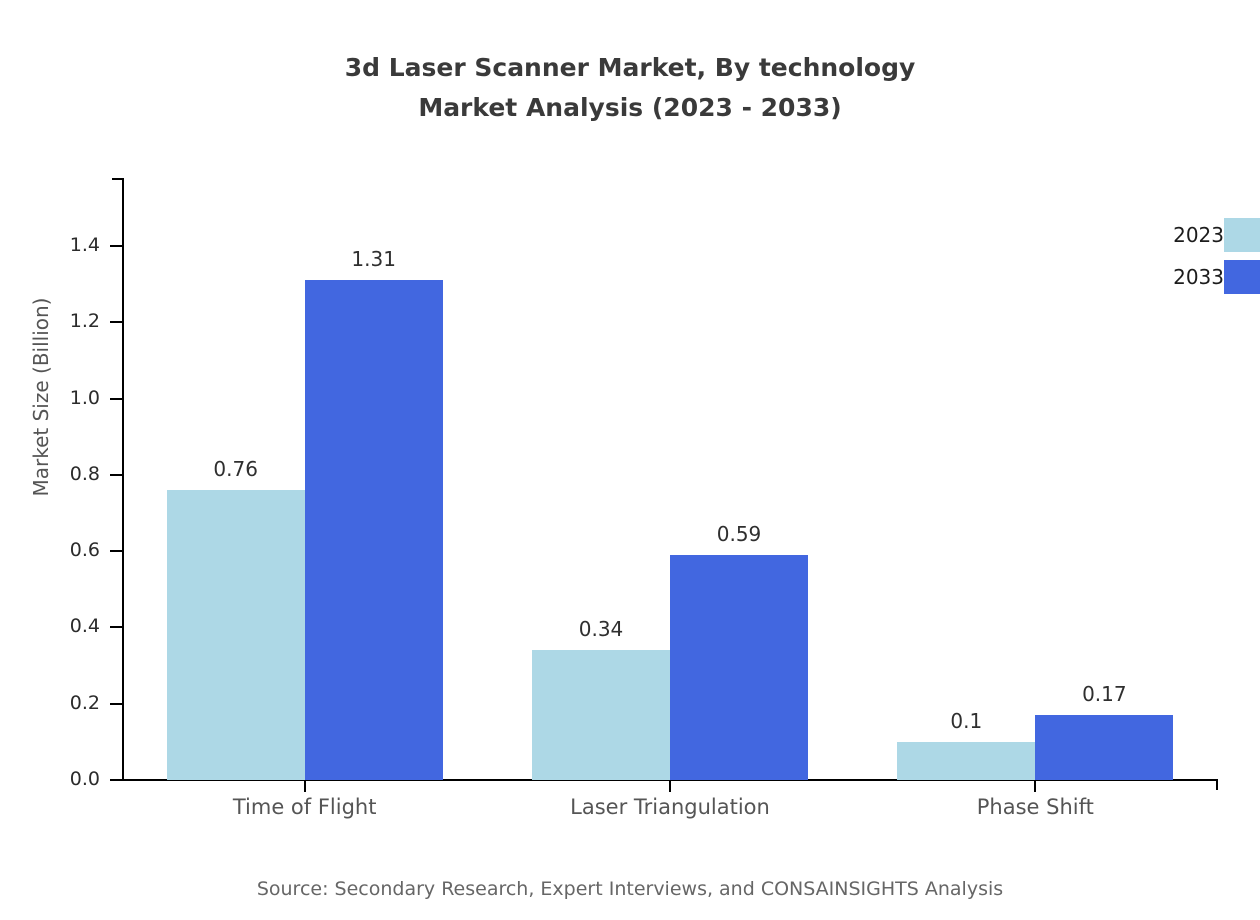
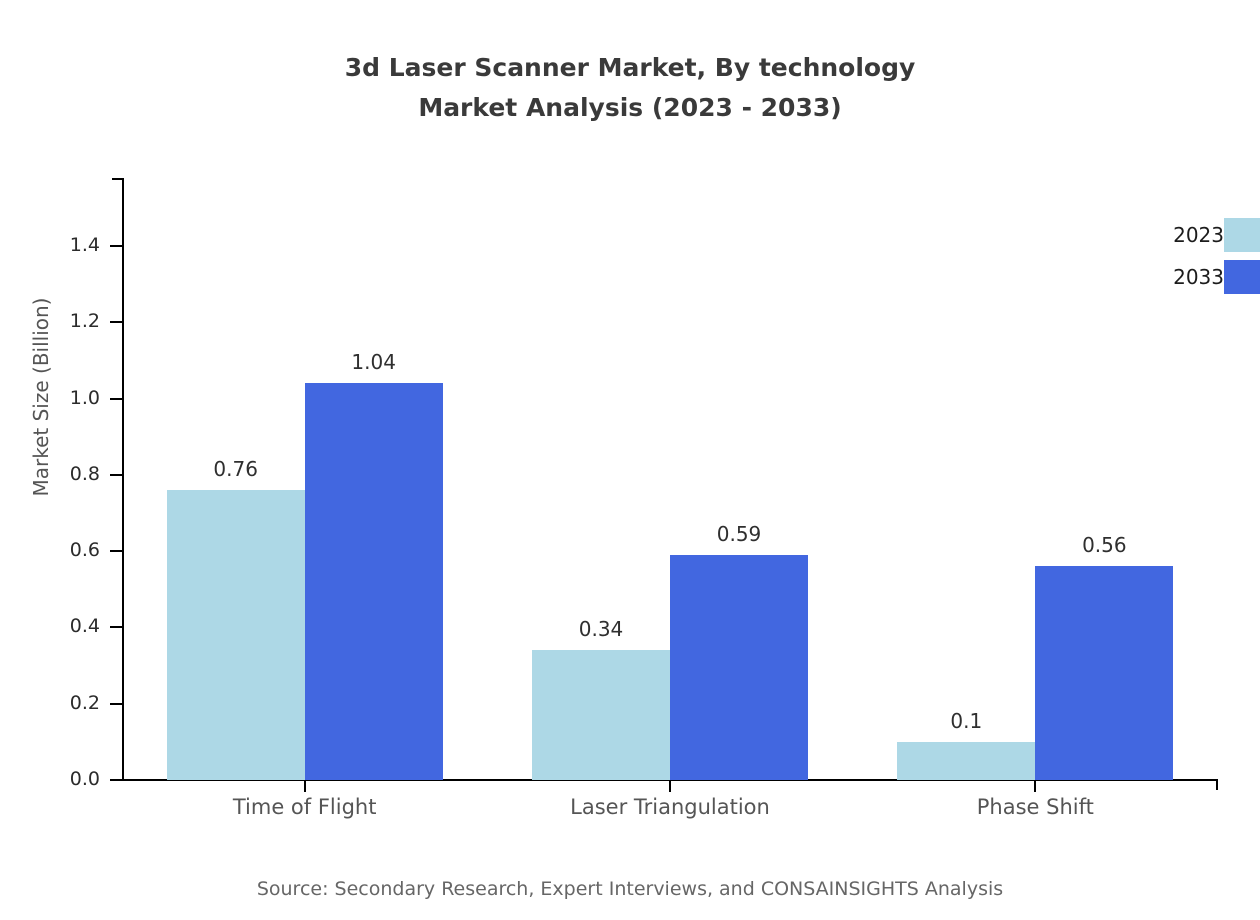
2033/Time of Flight: 1.31 -> 1.04
2033/Phase Shift: 0.17 -> 0.56
